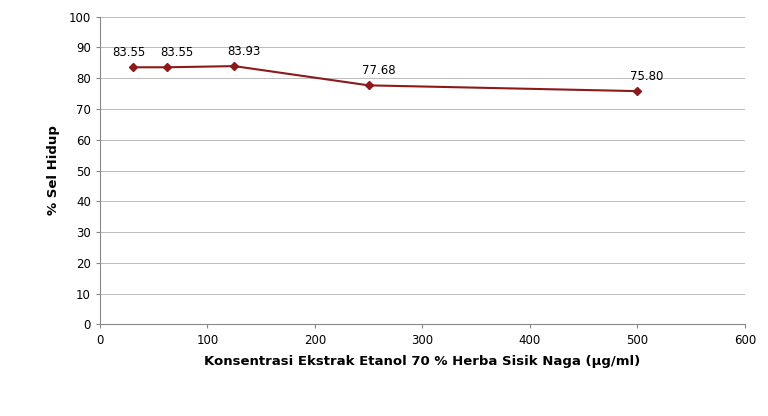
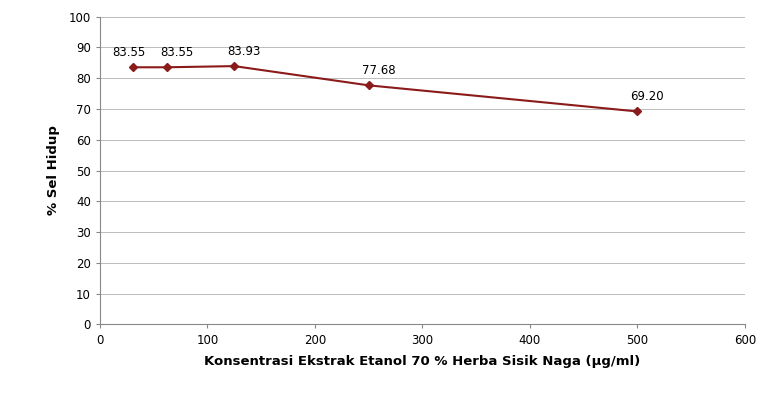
500: 75.80 -> 69.20
